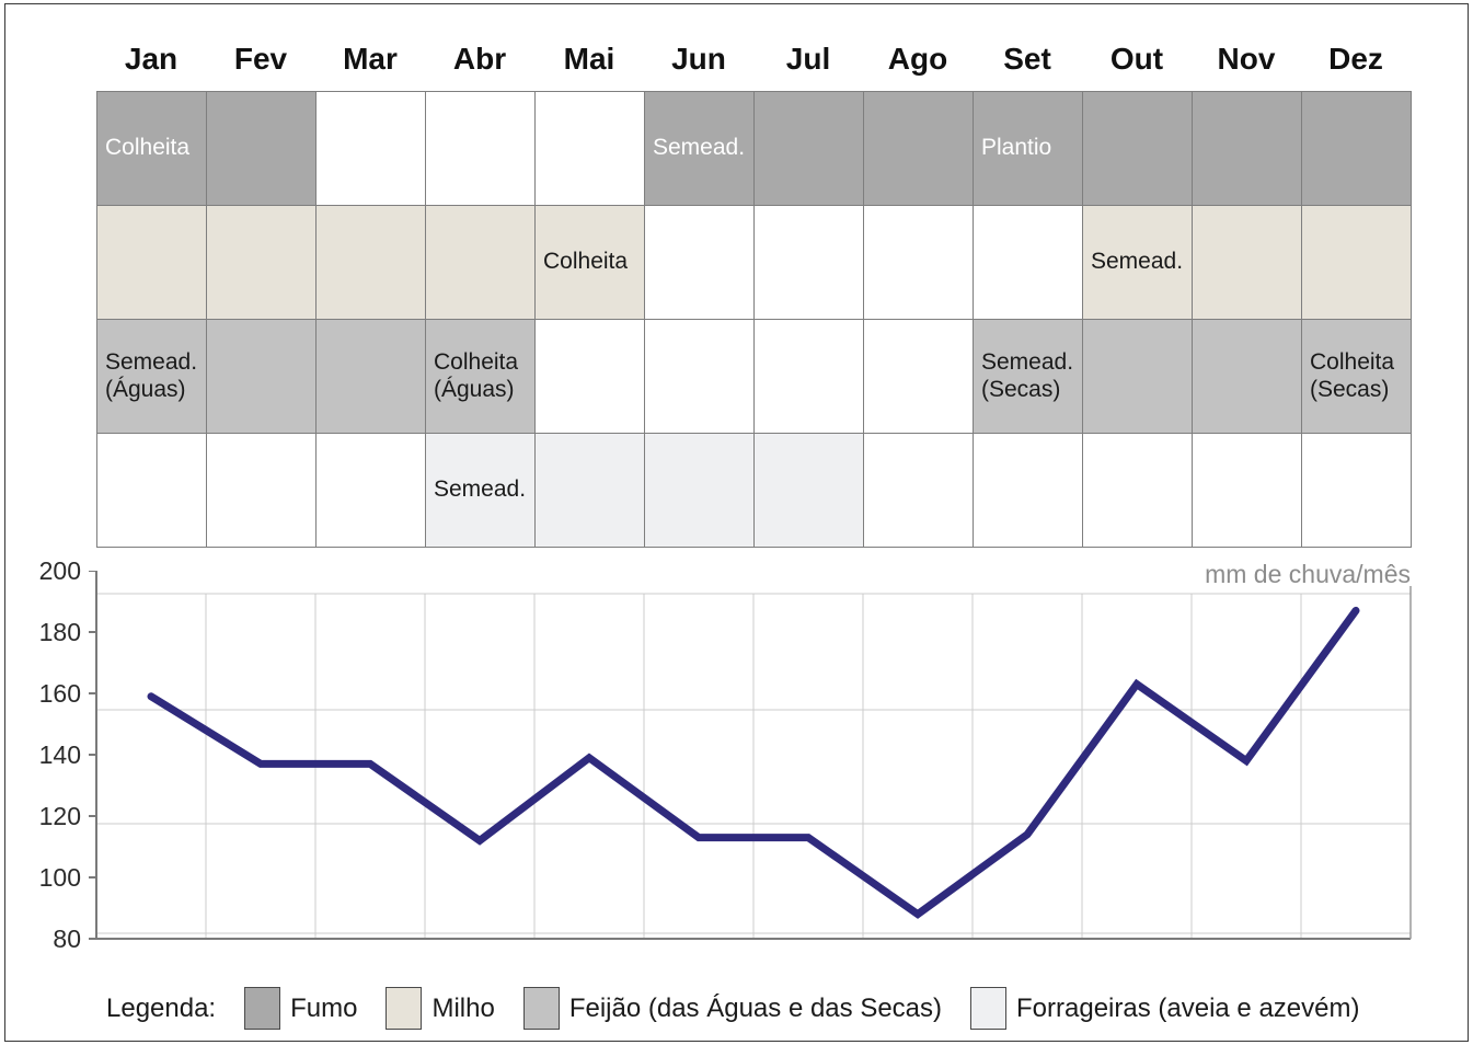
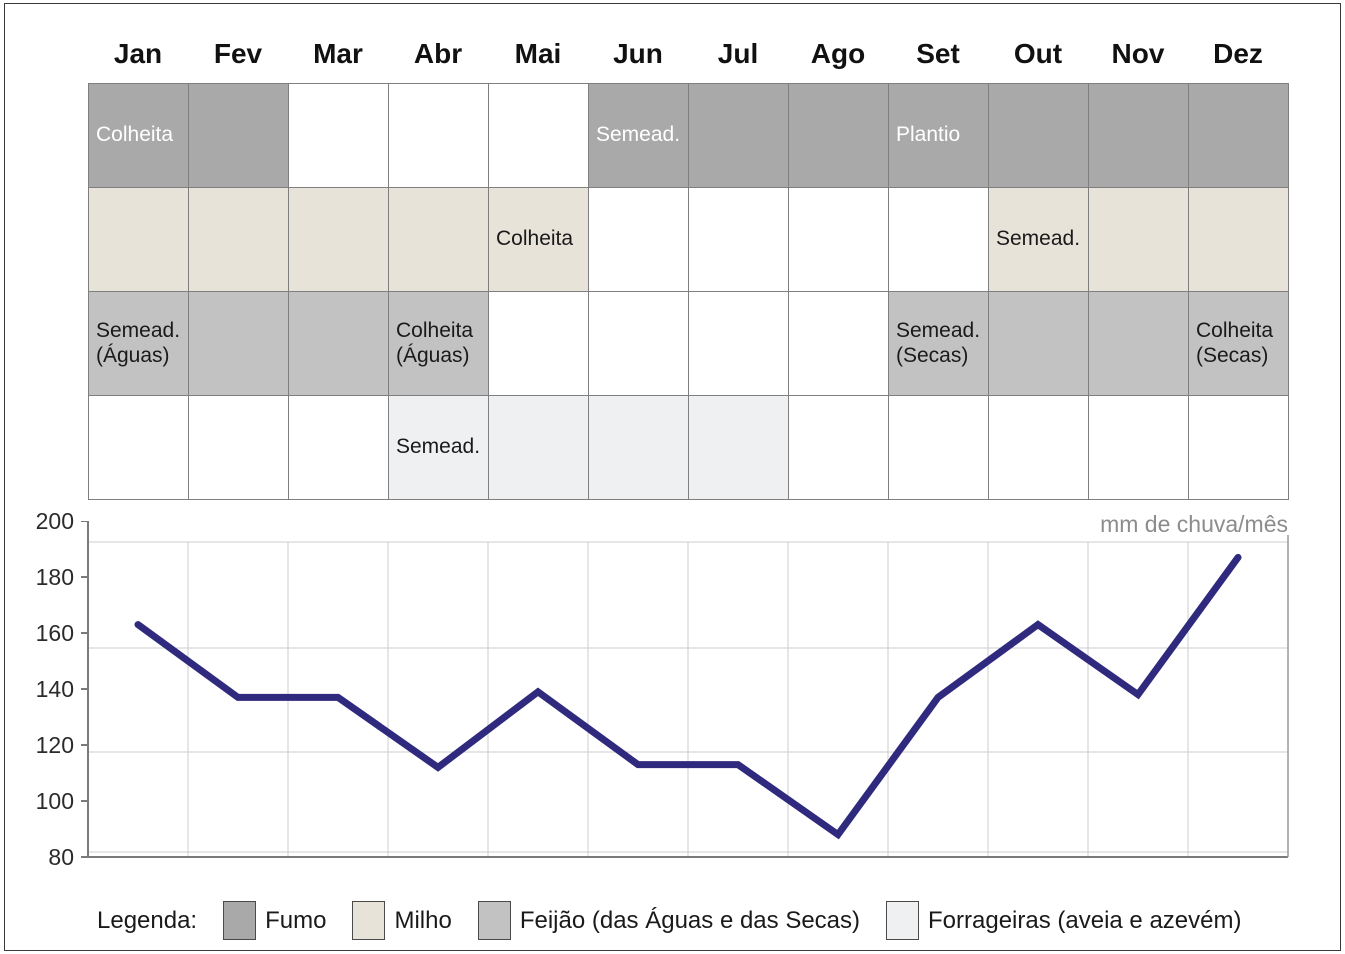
Jan: 159 -> 163
Set: 114 -> 137
